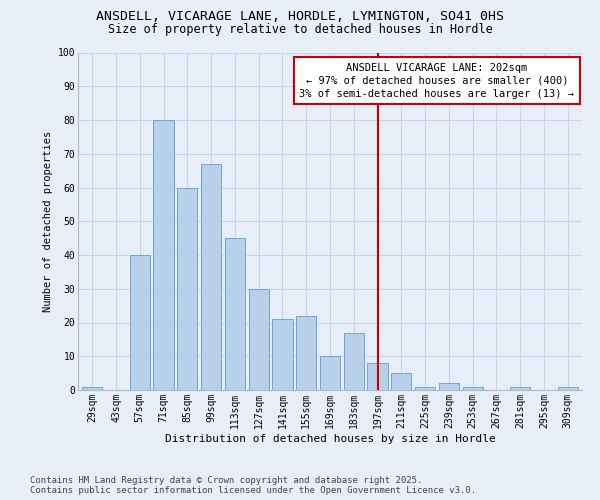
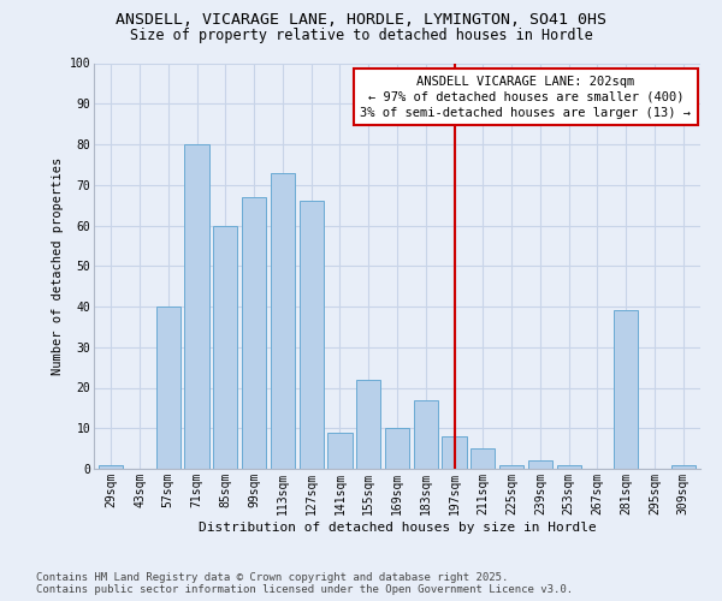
113sqm: 45 -> 73
127sqm: 30 -> 66
141sqm: 21 -> 9
281sqm: 1 -> 39
